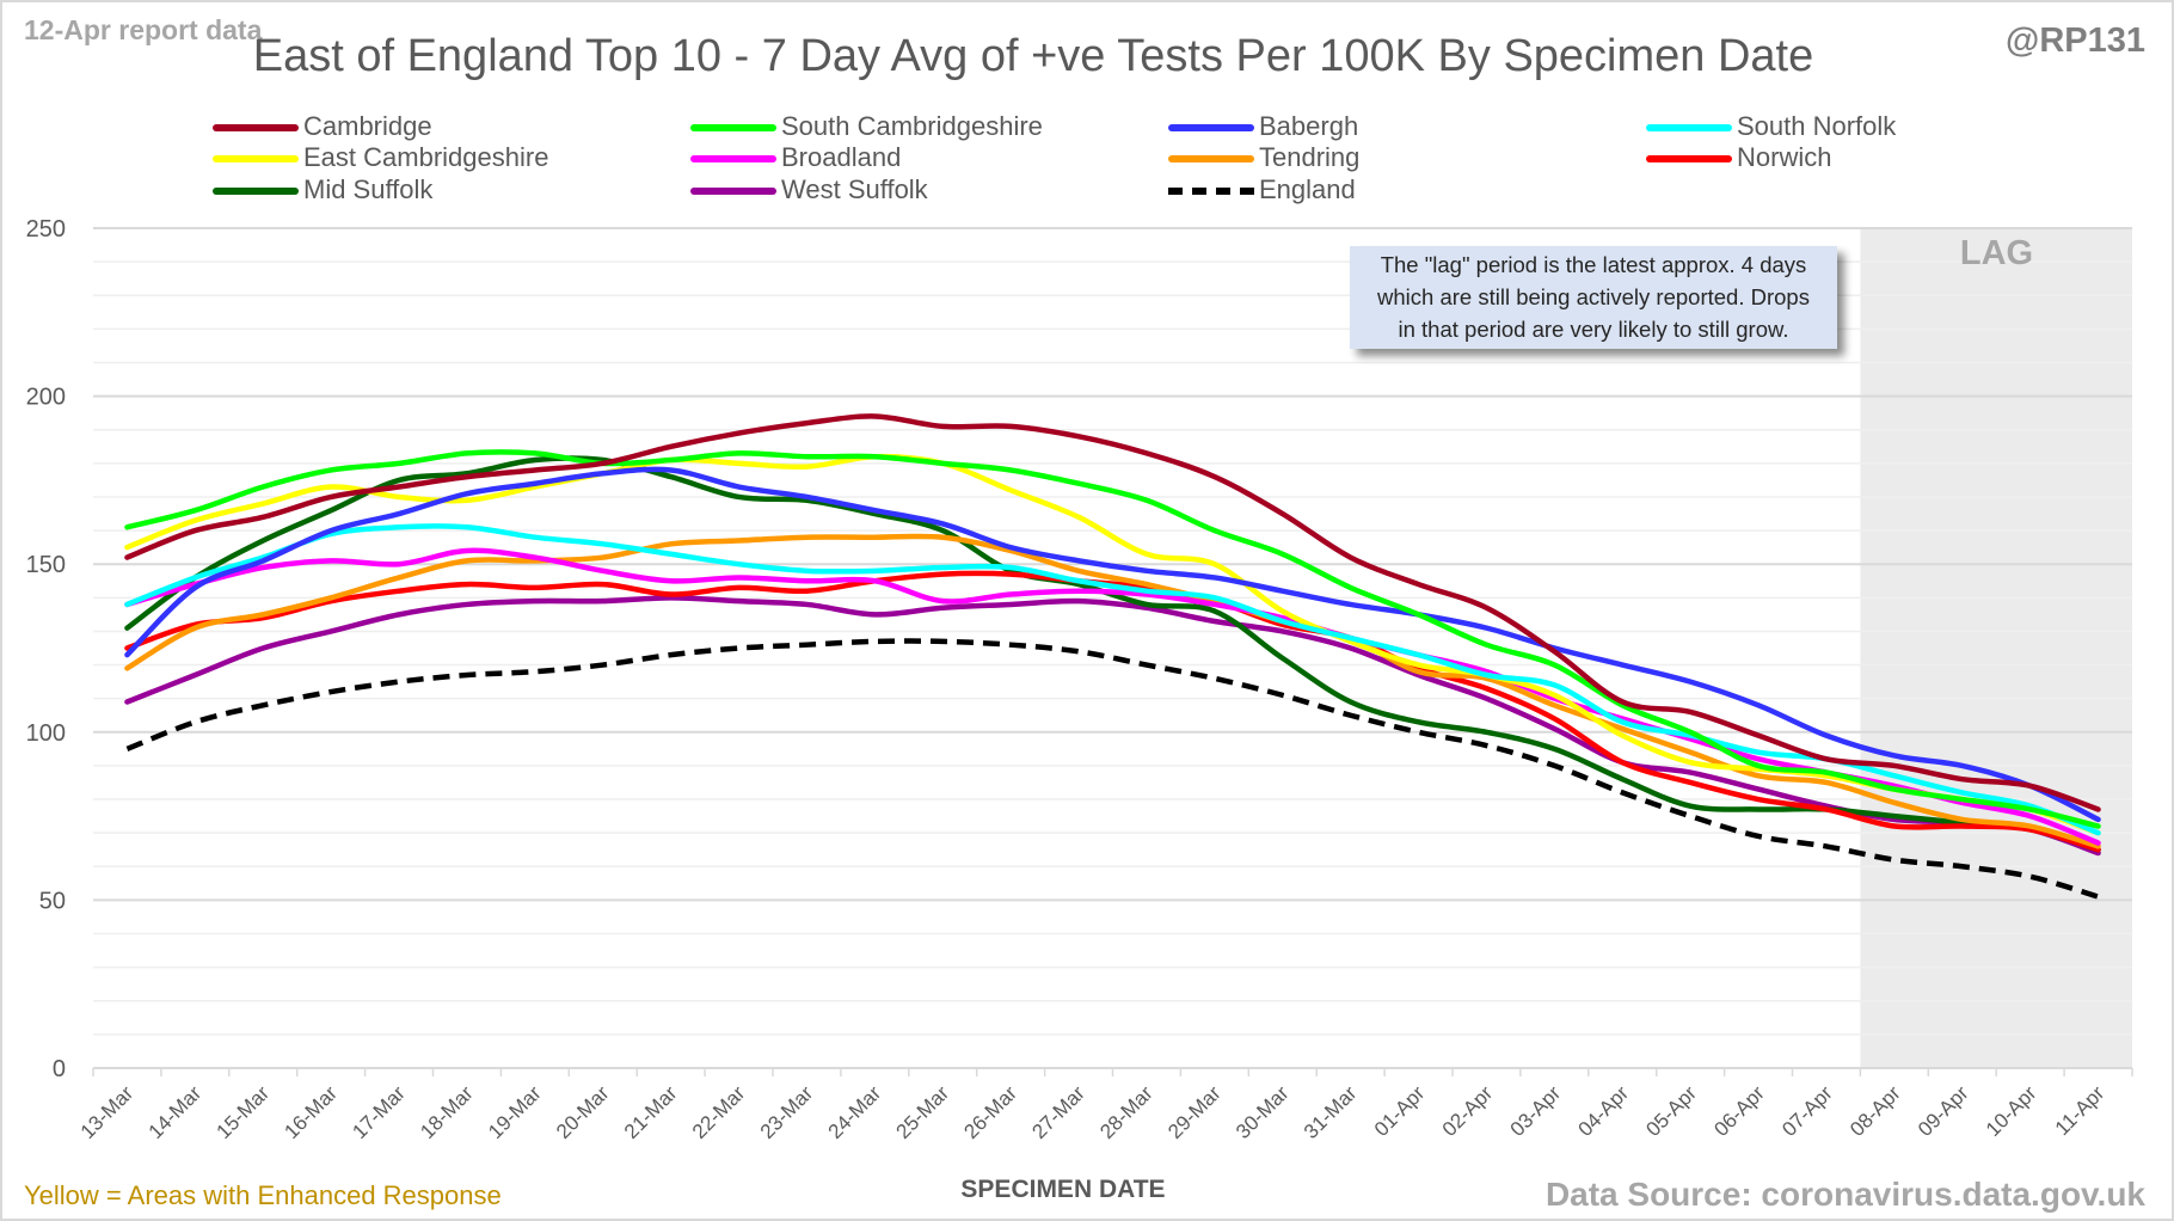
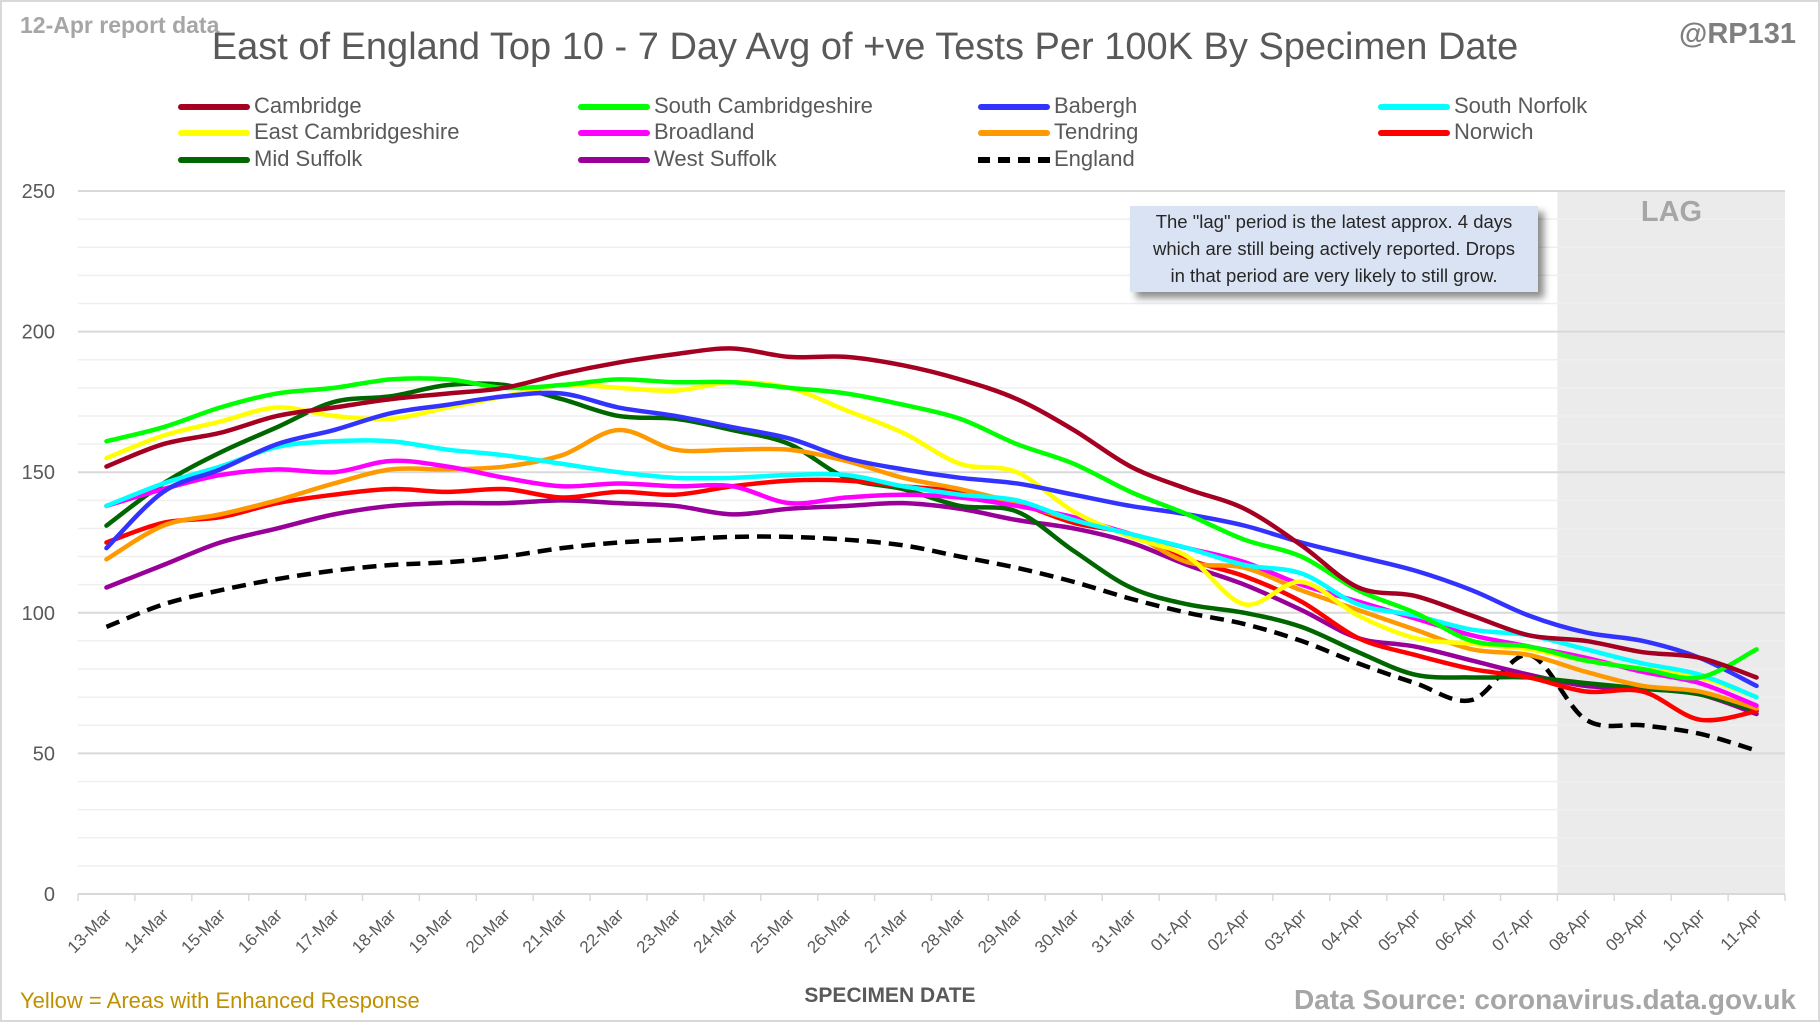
Tendring/22-Mar: 157 -> 165
East Cambridgeshire/02-Apr: 117 -> 103
England/07-Apr: 66 -> 85
Norwich/10-Apr: 71 -> 62
South Cambridgeshire/11-Apr: 72 -> 87
